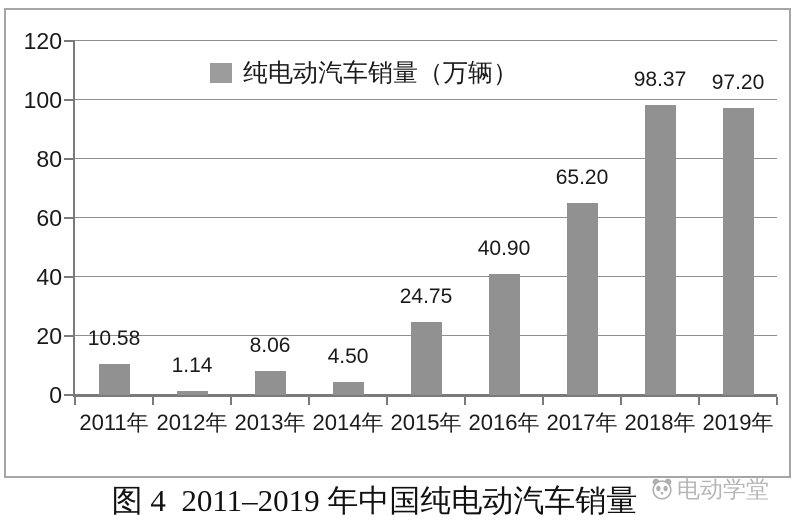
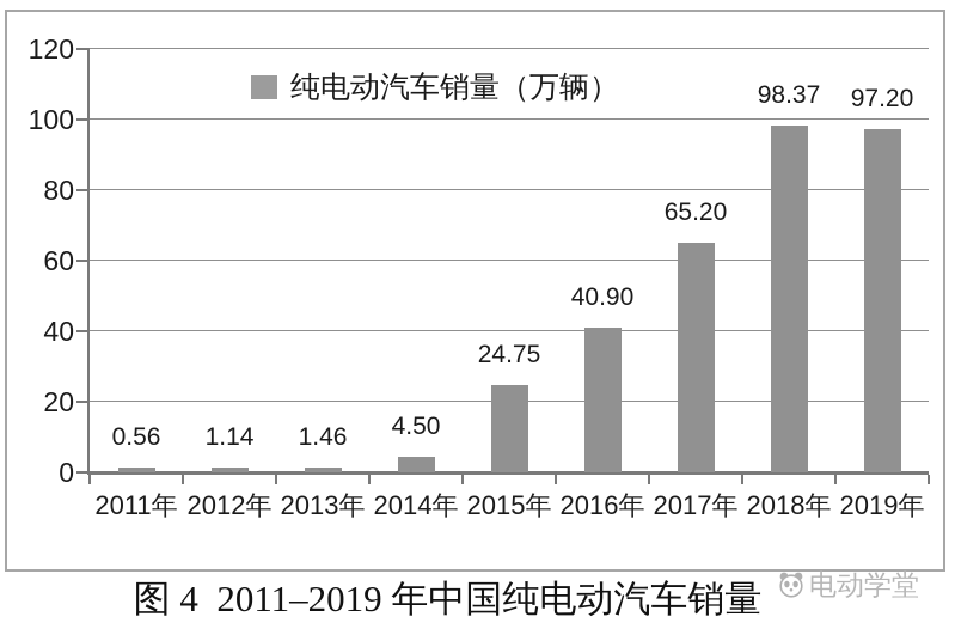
2011年: 10.58 -> 0.56
2013年: 8.06 -> 1.46
